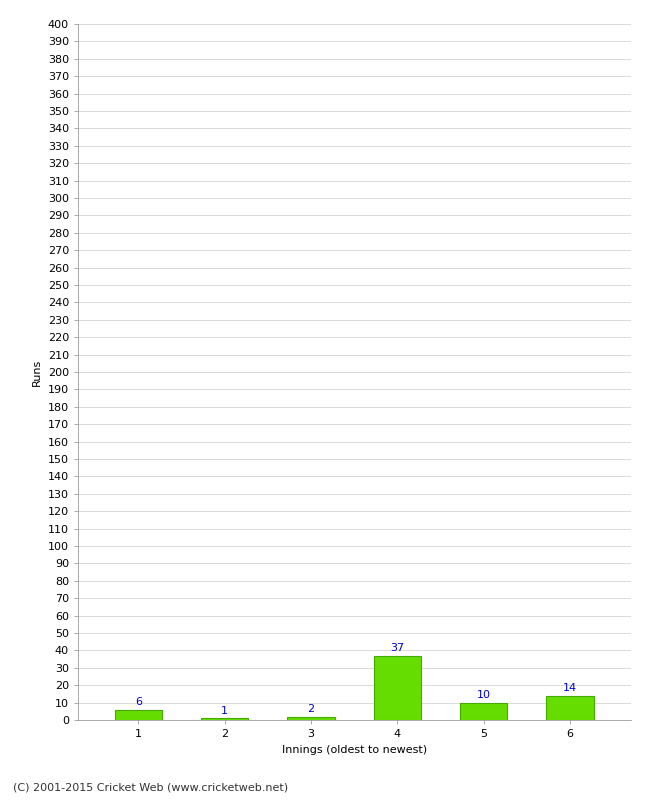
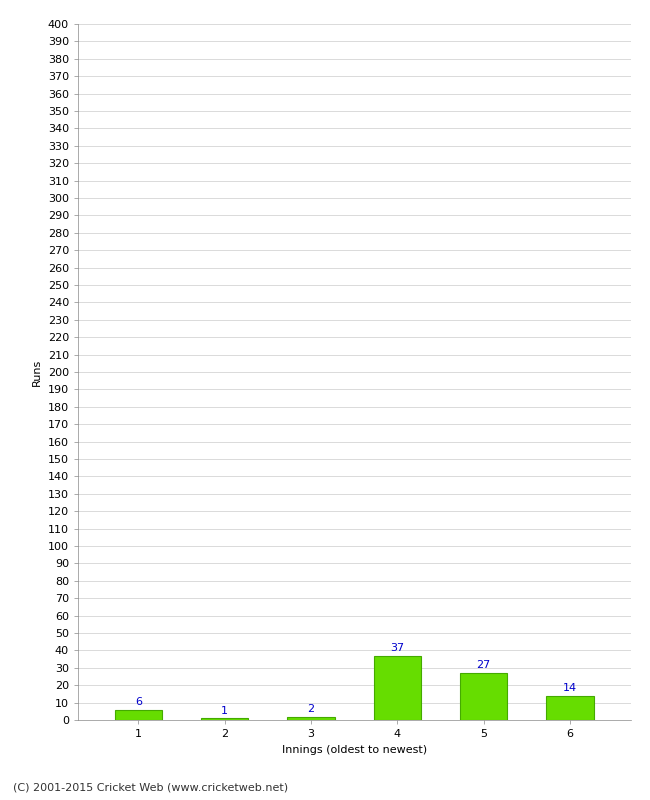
5: 10 -> 27
